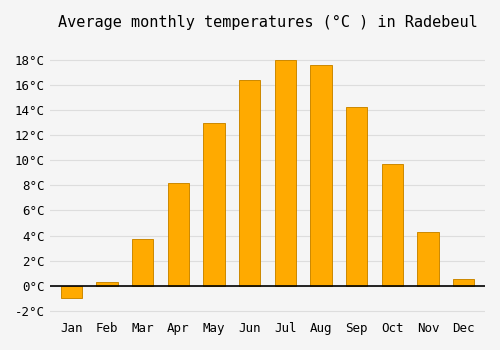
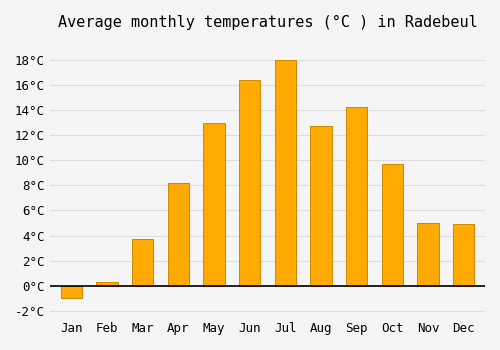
Aug: 17.6°C -> 12.7°C
Nov: 4.3°C -> 5.0°C
Dec: 0.5°C -> 4.9°C
